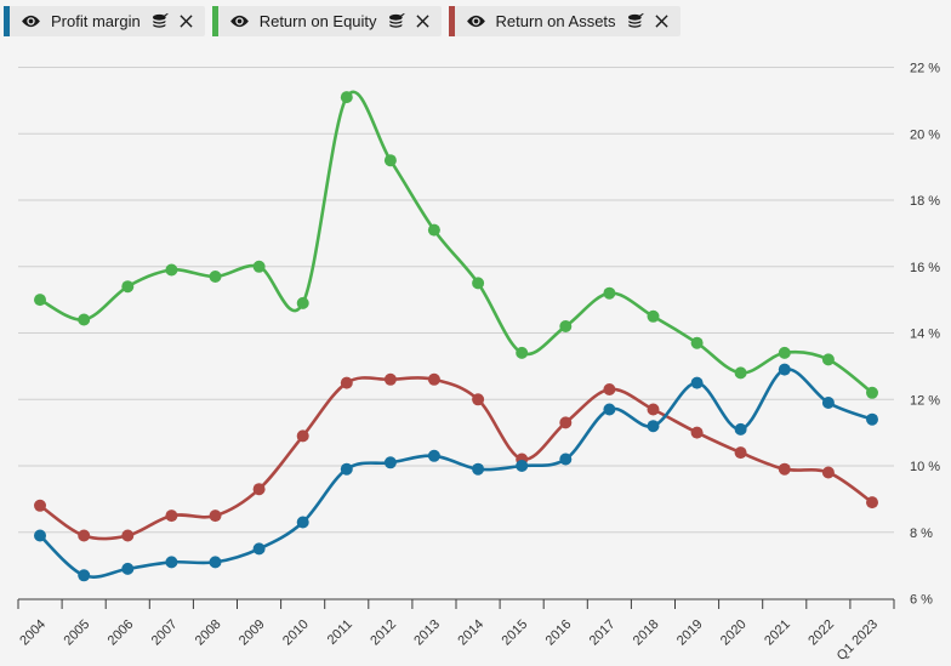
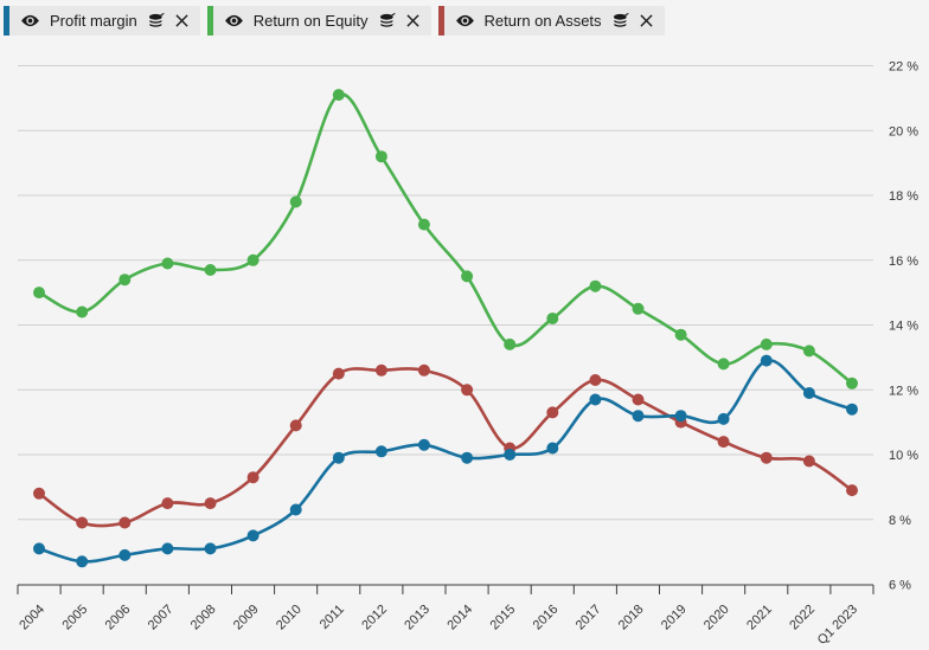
Profit margin/2004: 7.9% -> 7.1%
Return on Equity/2010: 14.9% -> 17.8%
Profit margin/2019: 12.5% -> 11.2%
